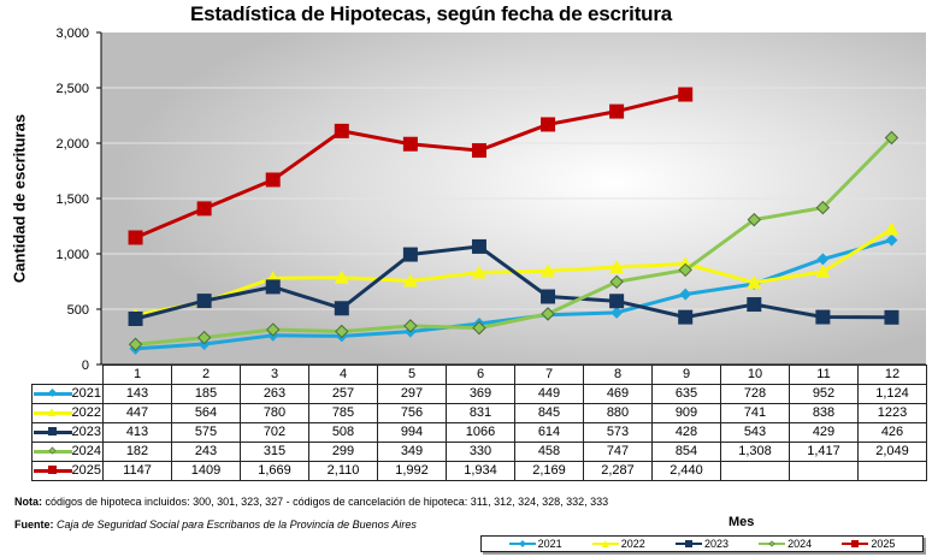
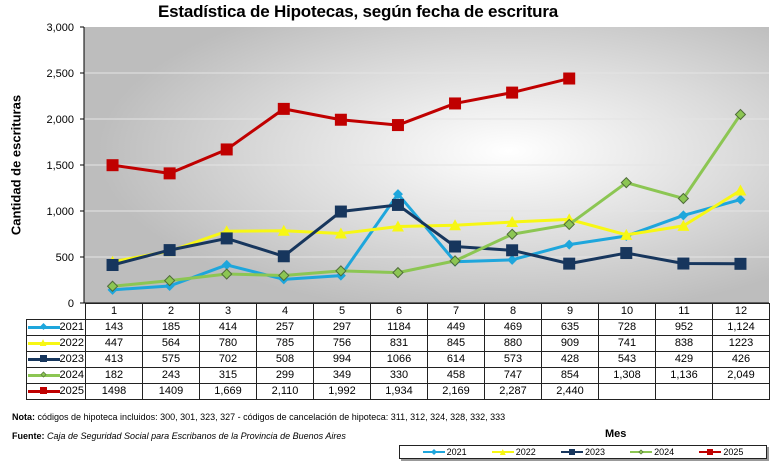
2025/1: 1147 -> 1498
2021/3: 263 -> 414
2021/6: 369 -> 1184
2024/11: 1,417 -> 1,136
